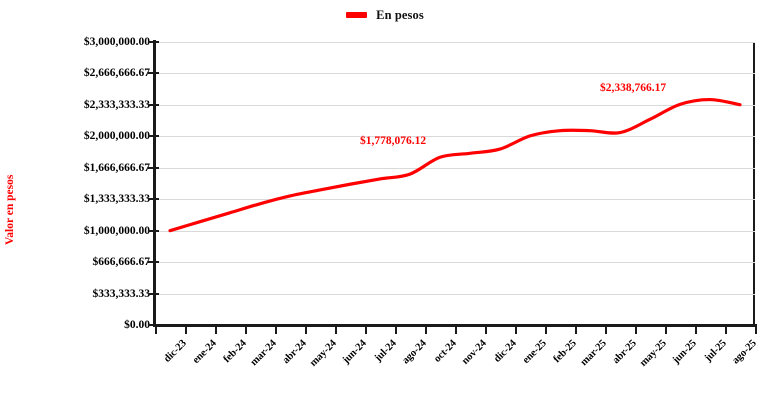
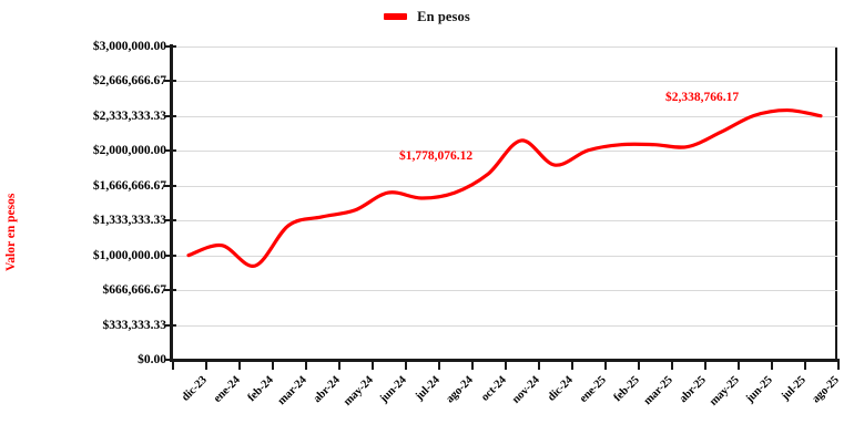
feb-24: $1200000 -> $900000
jun-24: $1500000 -> $1600000
nov-24: $1800000 -> $2100000
